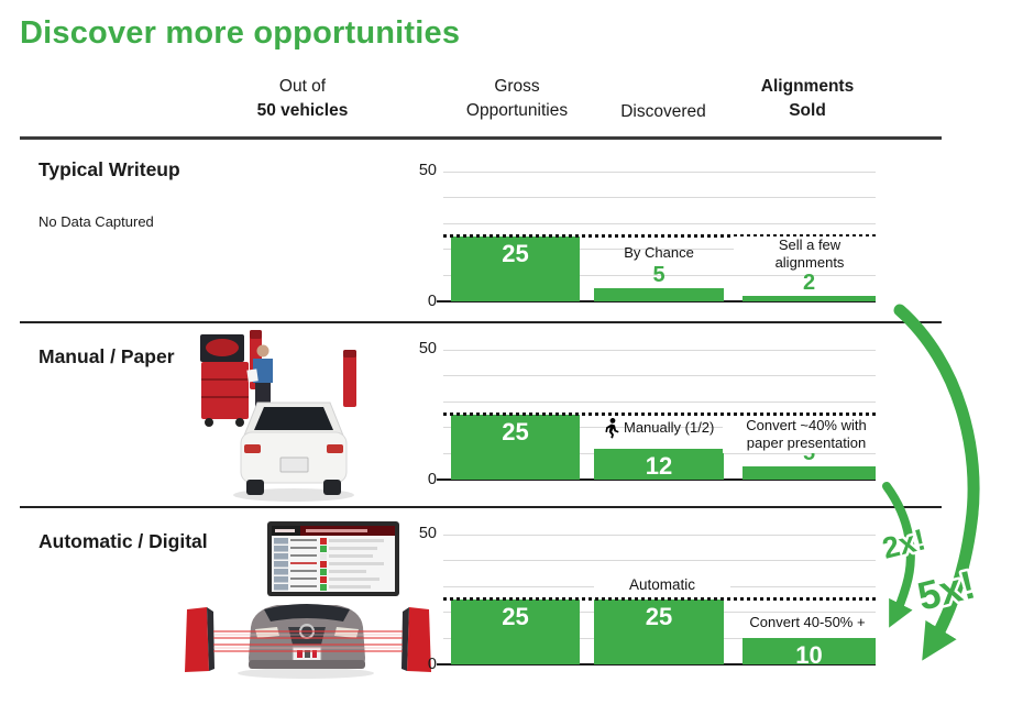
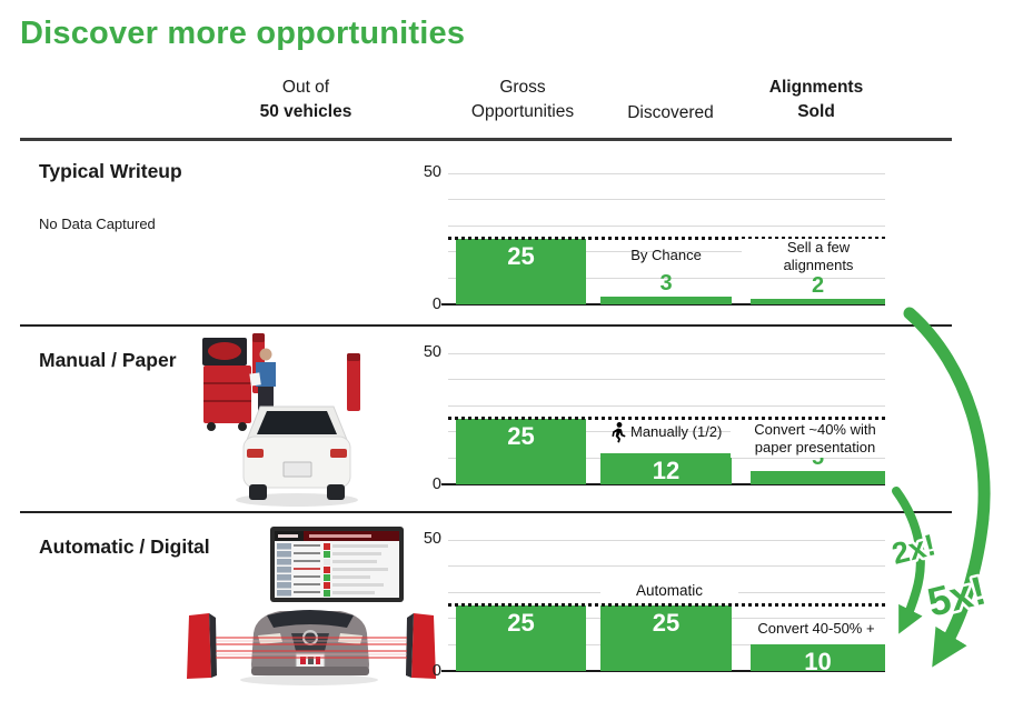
Typical Writeup/Discovered: 5 -> 3
